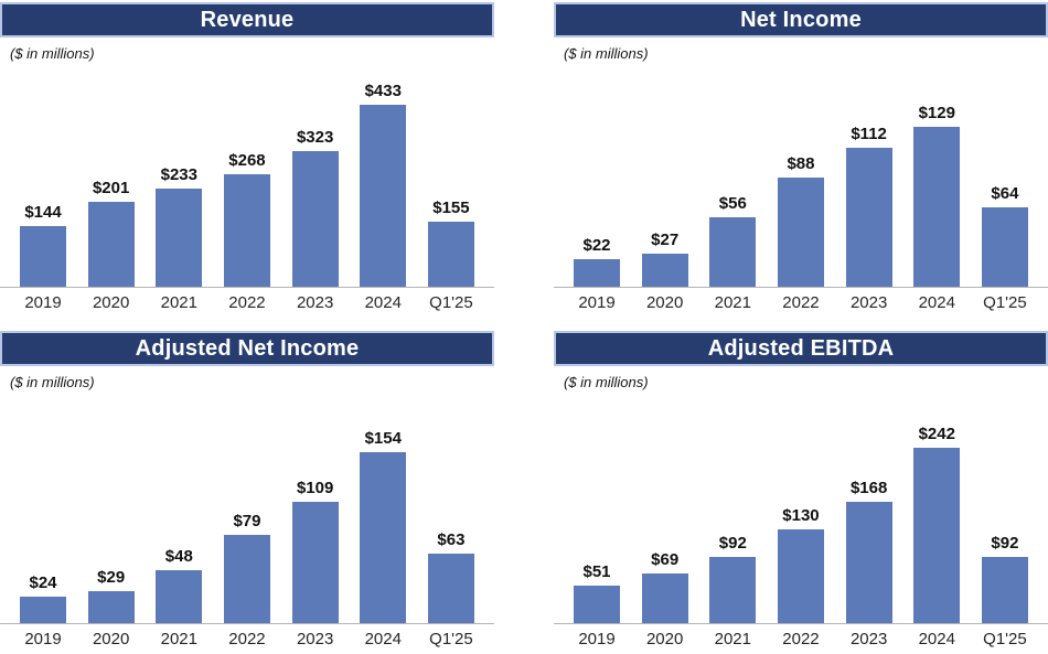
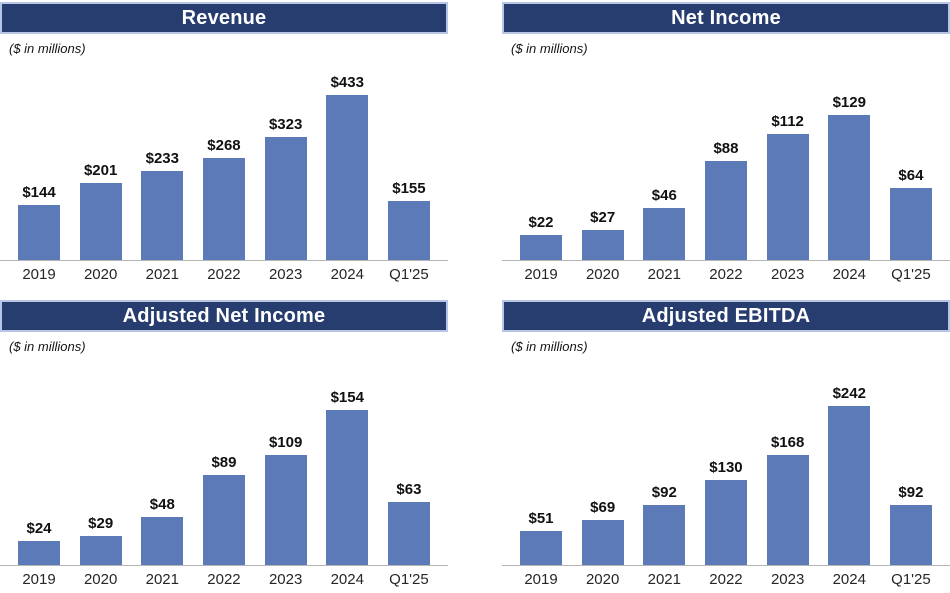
Net Income/2021: $56 -> $46
Adjusted Net Income/2022: $79 -> $89
